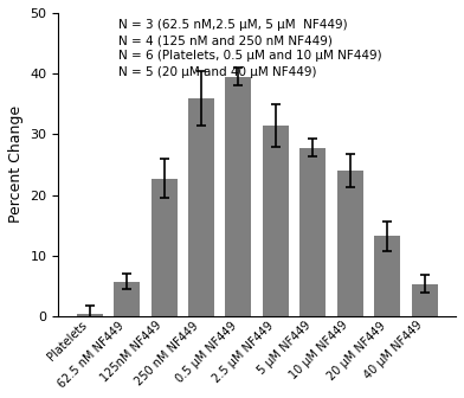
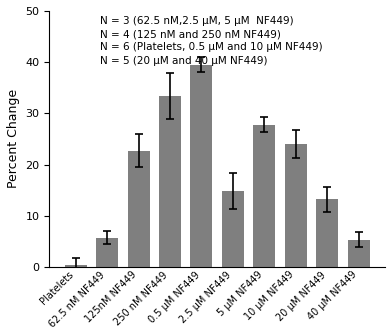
250 nM NF449: 36.0 -> 33.4
2.5 μM NF449: 31.5 -> 14.8
